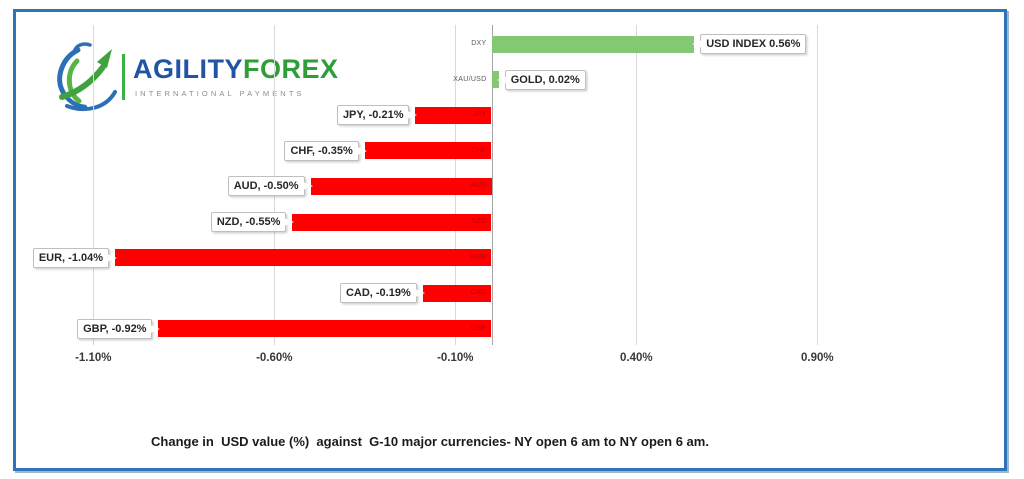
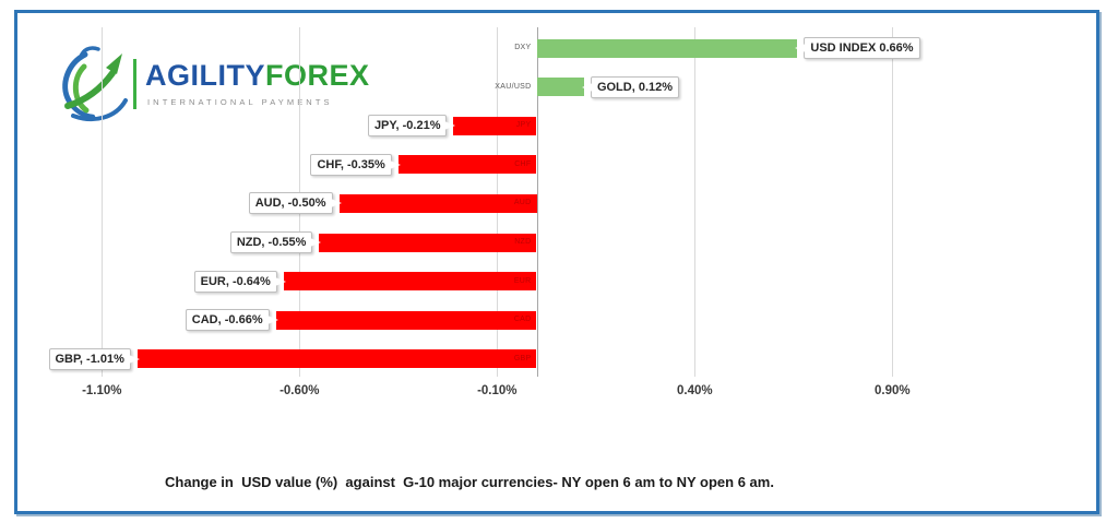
DXY: 0.56% -> 0.66%
XAU/USD: 0.02% -> 0.12%
EUR: -1.04% -> -0.64%
CAD: -0.19% -> -0.66%
GBP: -0.92% -> -1.01%
